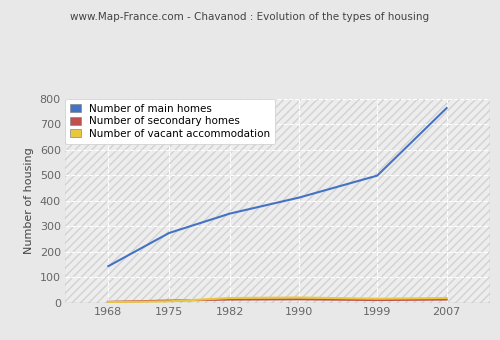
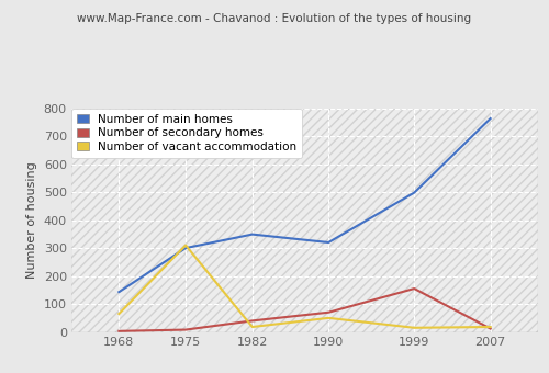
Number of vacant accommodation/1968: 2 -> 65
Number of main homes/1975: 273 -> 300
Number of vacant accommodation/1975: 5 -> 310
Number of secondary homes/1982: 12 -> 40
Number of main homes/1990: 412 -> 320
Number of secondary homes/1990: 13 -> 70
Number of vacant accommodation/1990: 20 -> 50
Number of secondary homes/1999: 10 -> 155
